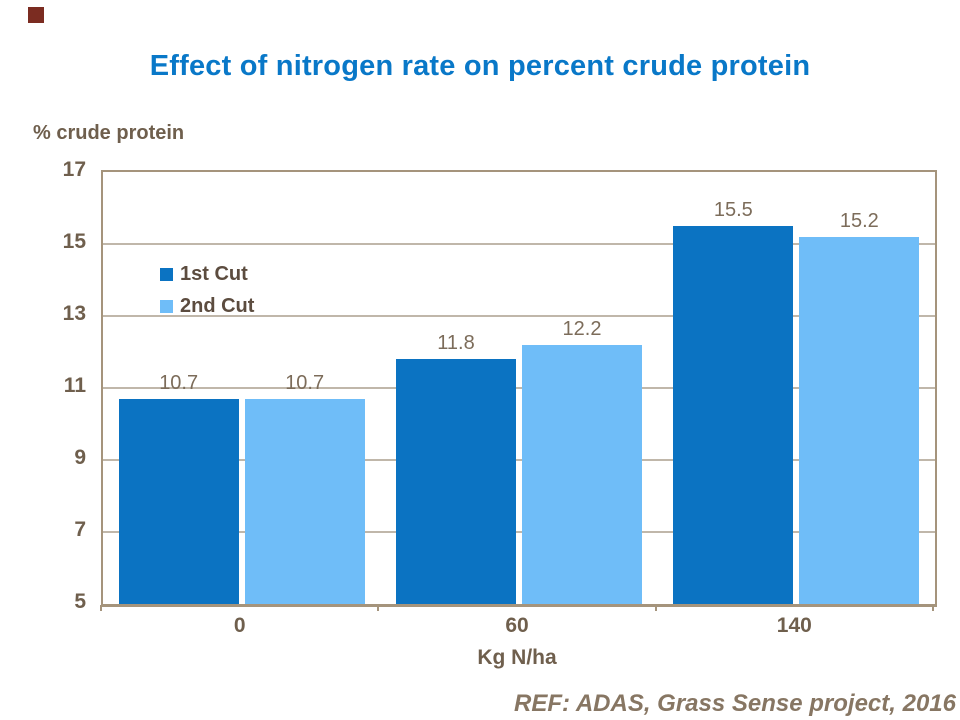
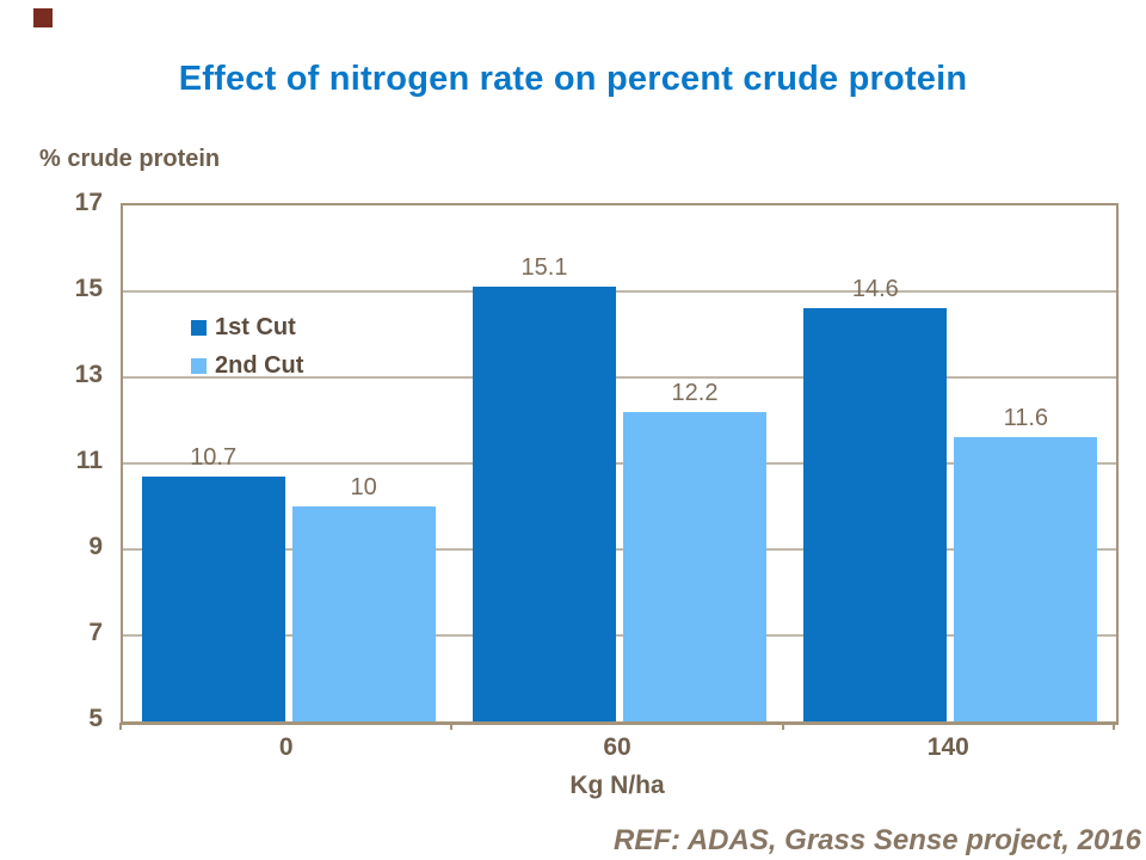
2nd Cut/0: 10.7 -> 10
1st Cut/60: 11.8 -> 15.1
1st Cut/140: 15.5 -> 14.6
2nd Cut/140: 15.2 -> 11.6
